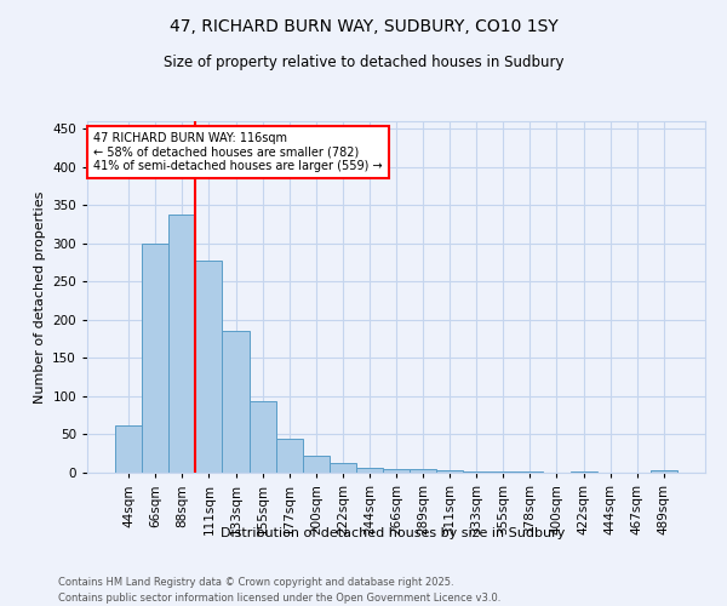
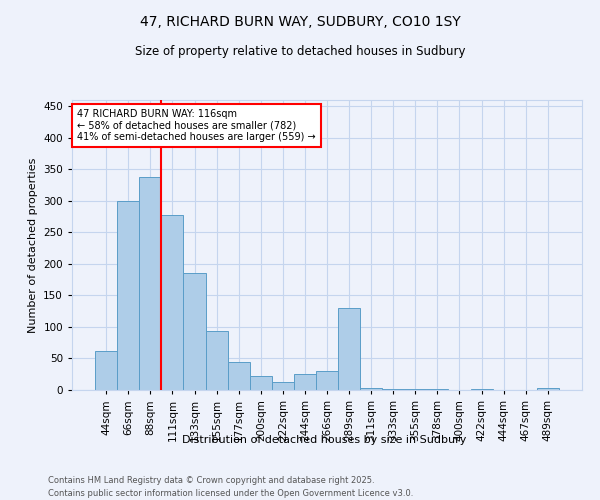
244sqm: 7 -> 26
266sqm: 5 -> 30
289sqm: 4 -> 130
